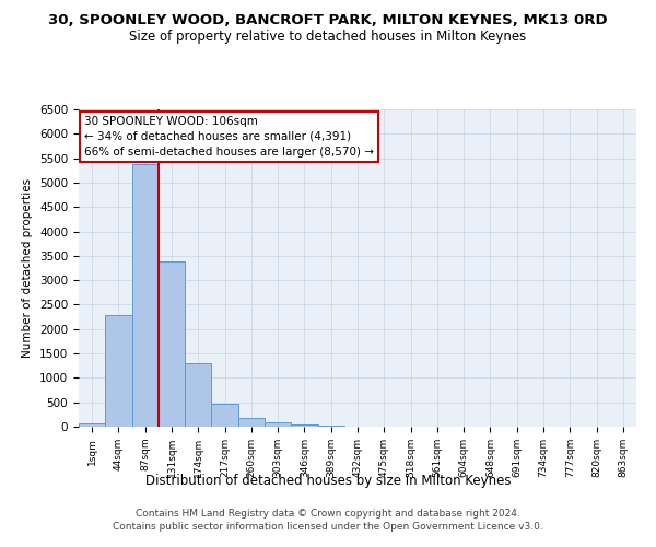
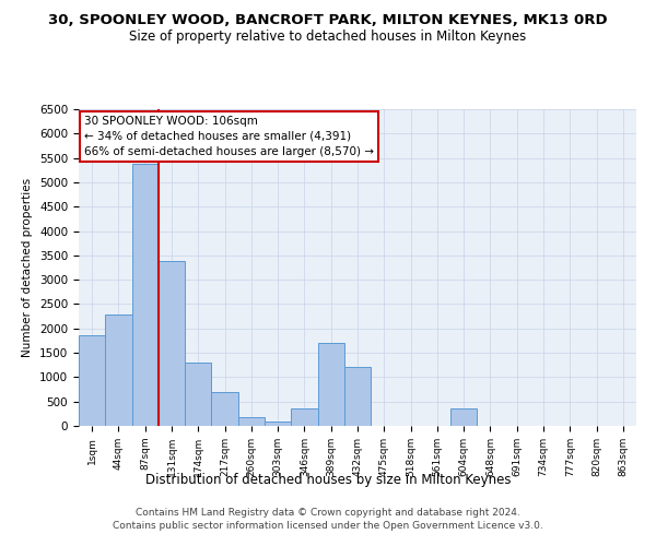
1sqm: 80 -> 1850
217sqm: 480 -> 700
346sqm: 60 -> 350
389sqm: 20 -> 1700
432sqm: 10 -> 1200
604sqm: 0 -> 350
